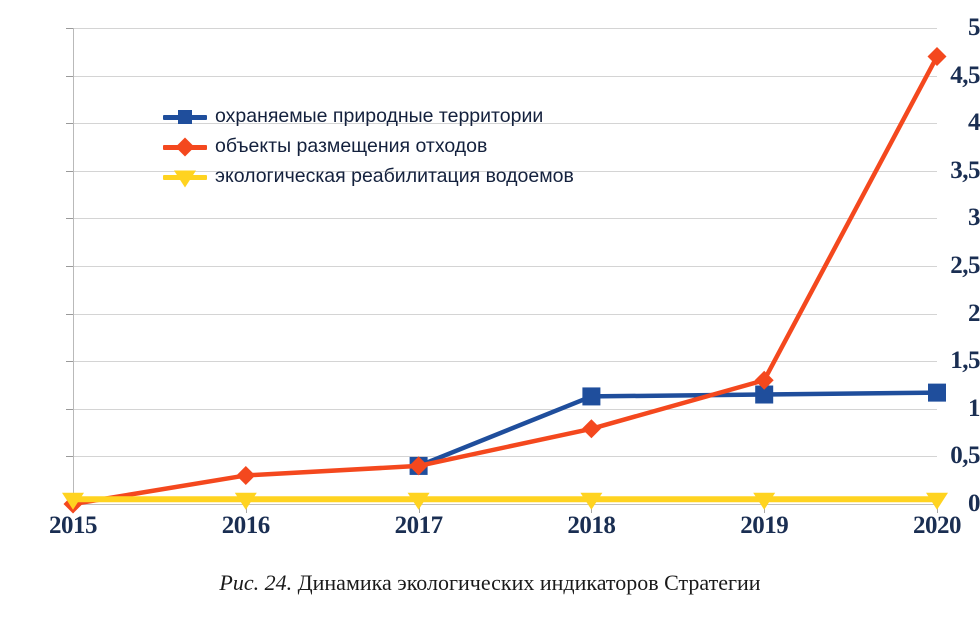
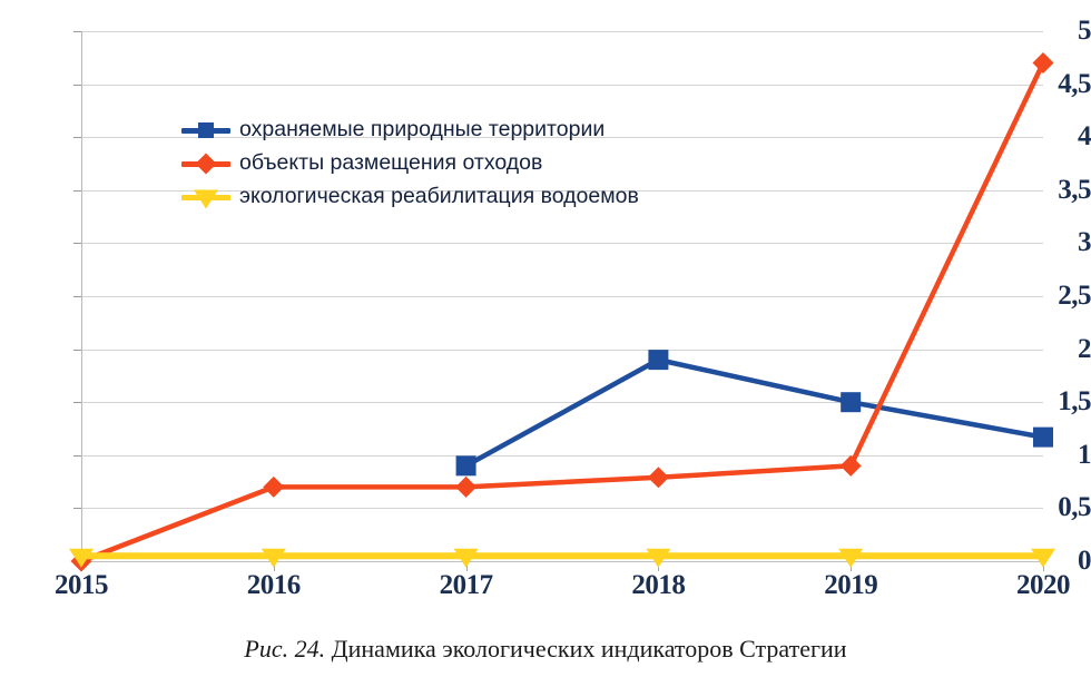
объекты размещения отходов/2016: 0.3 -> 0.7
охраняемые природные территории/2017: 0.4 -> 0.9
объекты размещения отходов/2017: 0.4 -> 0.7
охраняемые природные территории/2018: 1.1 -> 1.9
охраняемые природные территории/2019: 1.1 -> 1.5
объекты размещения отходов/2019: 1.3 -> 0.9
